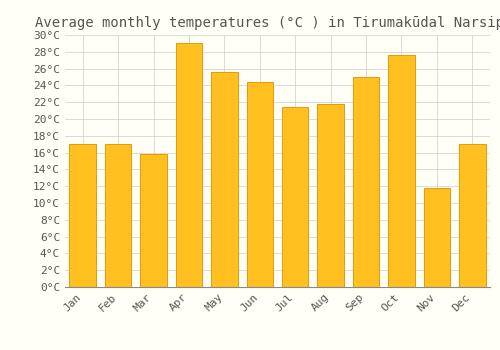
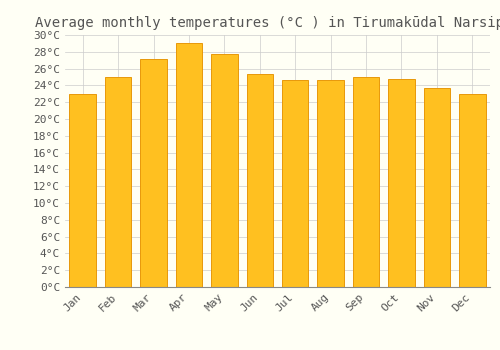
Jan: 17.0°C -> 23.0°C
Feb: 17.0°C -> 25.0°C
Mar: 15.8°C -> 27.2°C
May: 25.6°C -> 27.7°C
Jun: 24.4°C -> 25.4°C
Jul: 21.4°C -> 24.7°C
Aug: 21.8°C -> 24.7°C
Oct: 27.6°C -> 24.8°C
Nov: 11.8°C -> 23.7°C
Dec: 17.0°C -> 23.0°C
